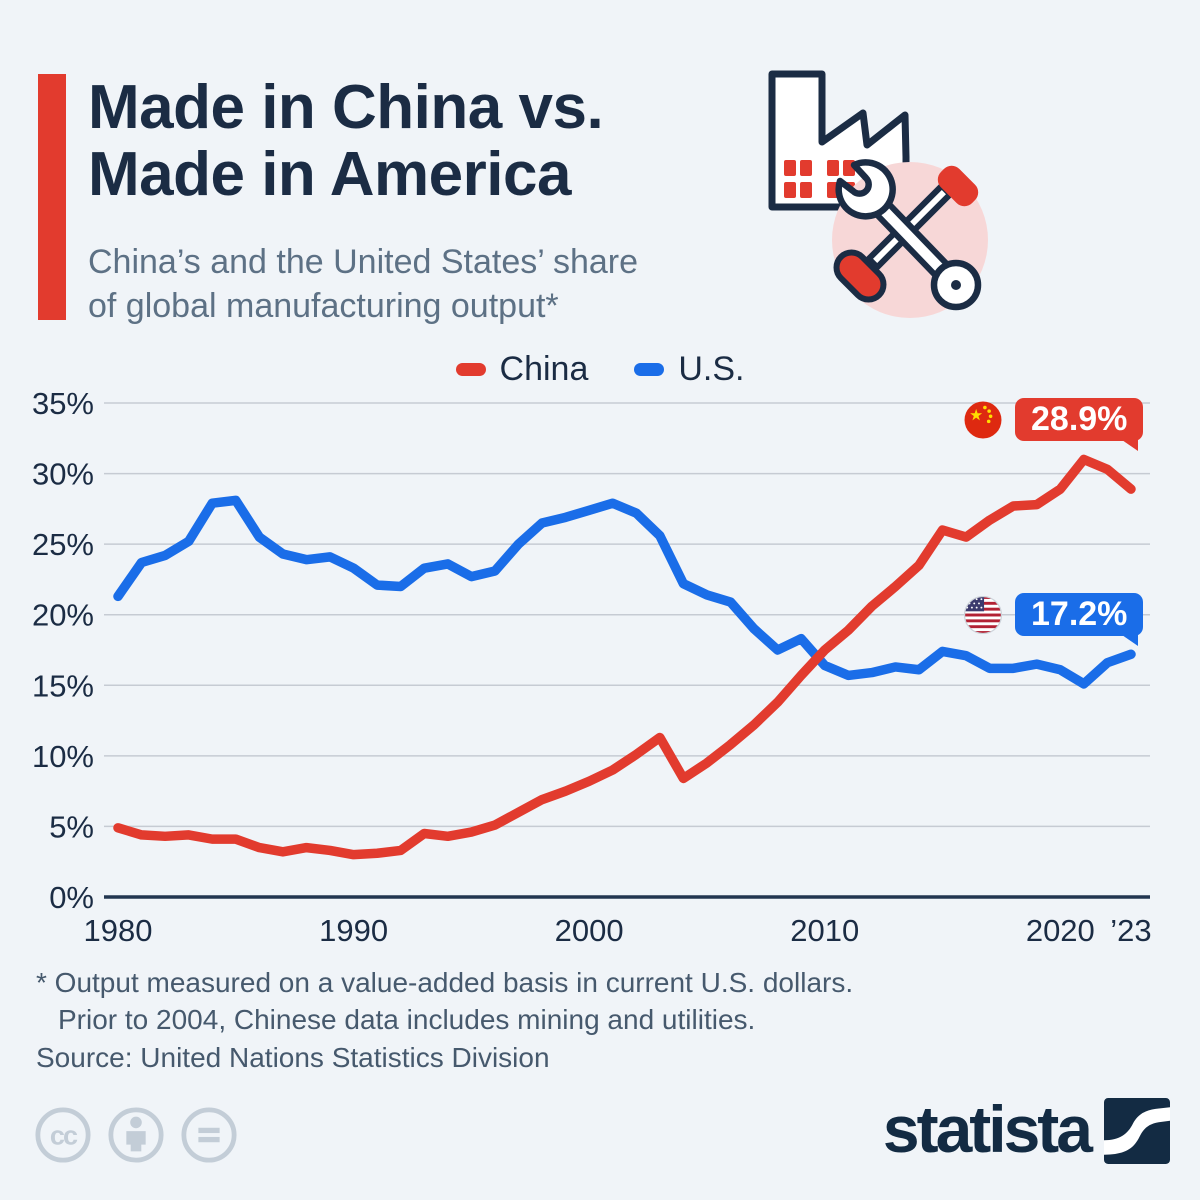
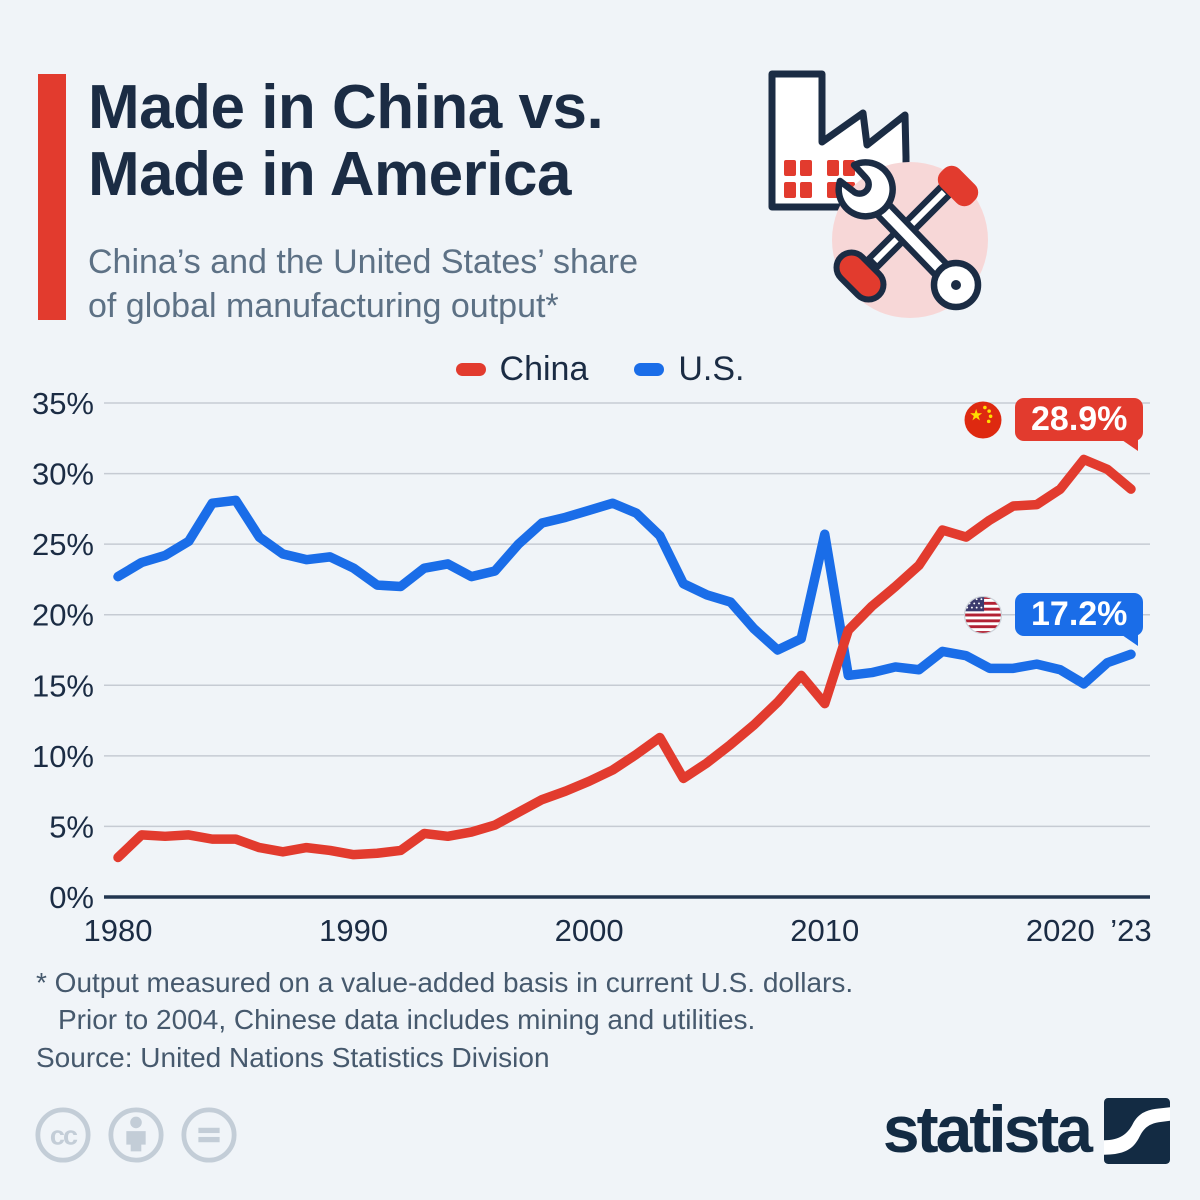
China/1980: 4.9% -> 2.8%
U.S./1980: 21.3% -> 22.7%
China/2010: 17.5% -> 13.7%
U.S./2010: 16.4% -> 25.7%
